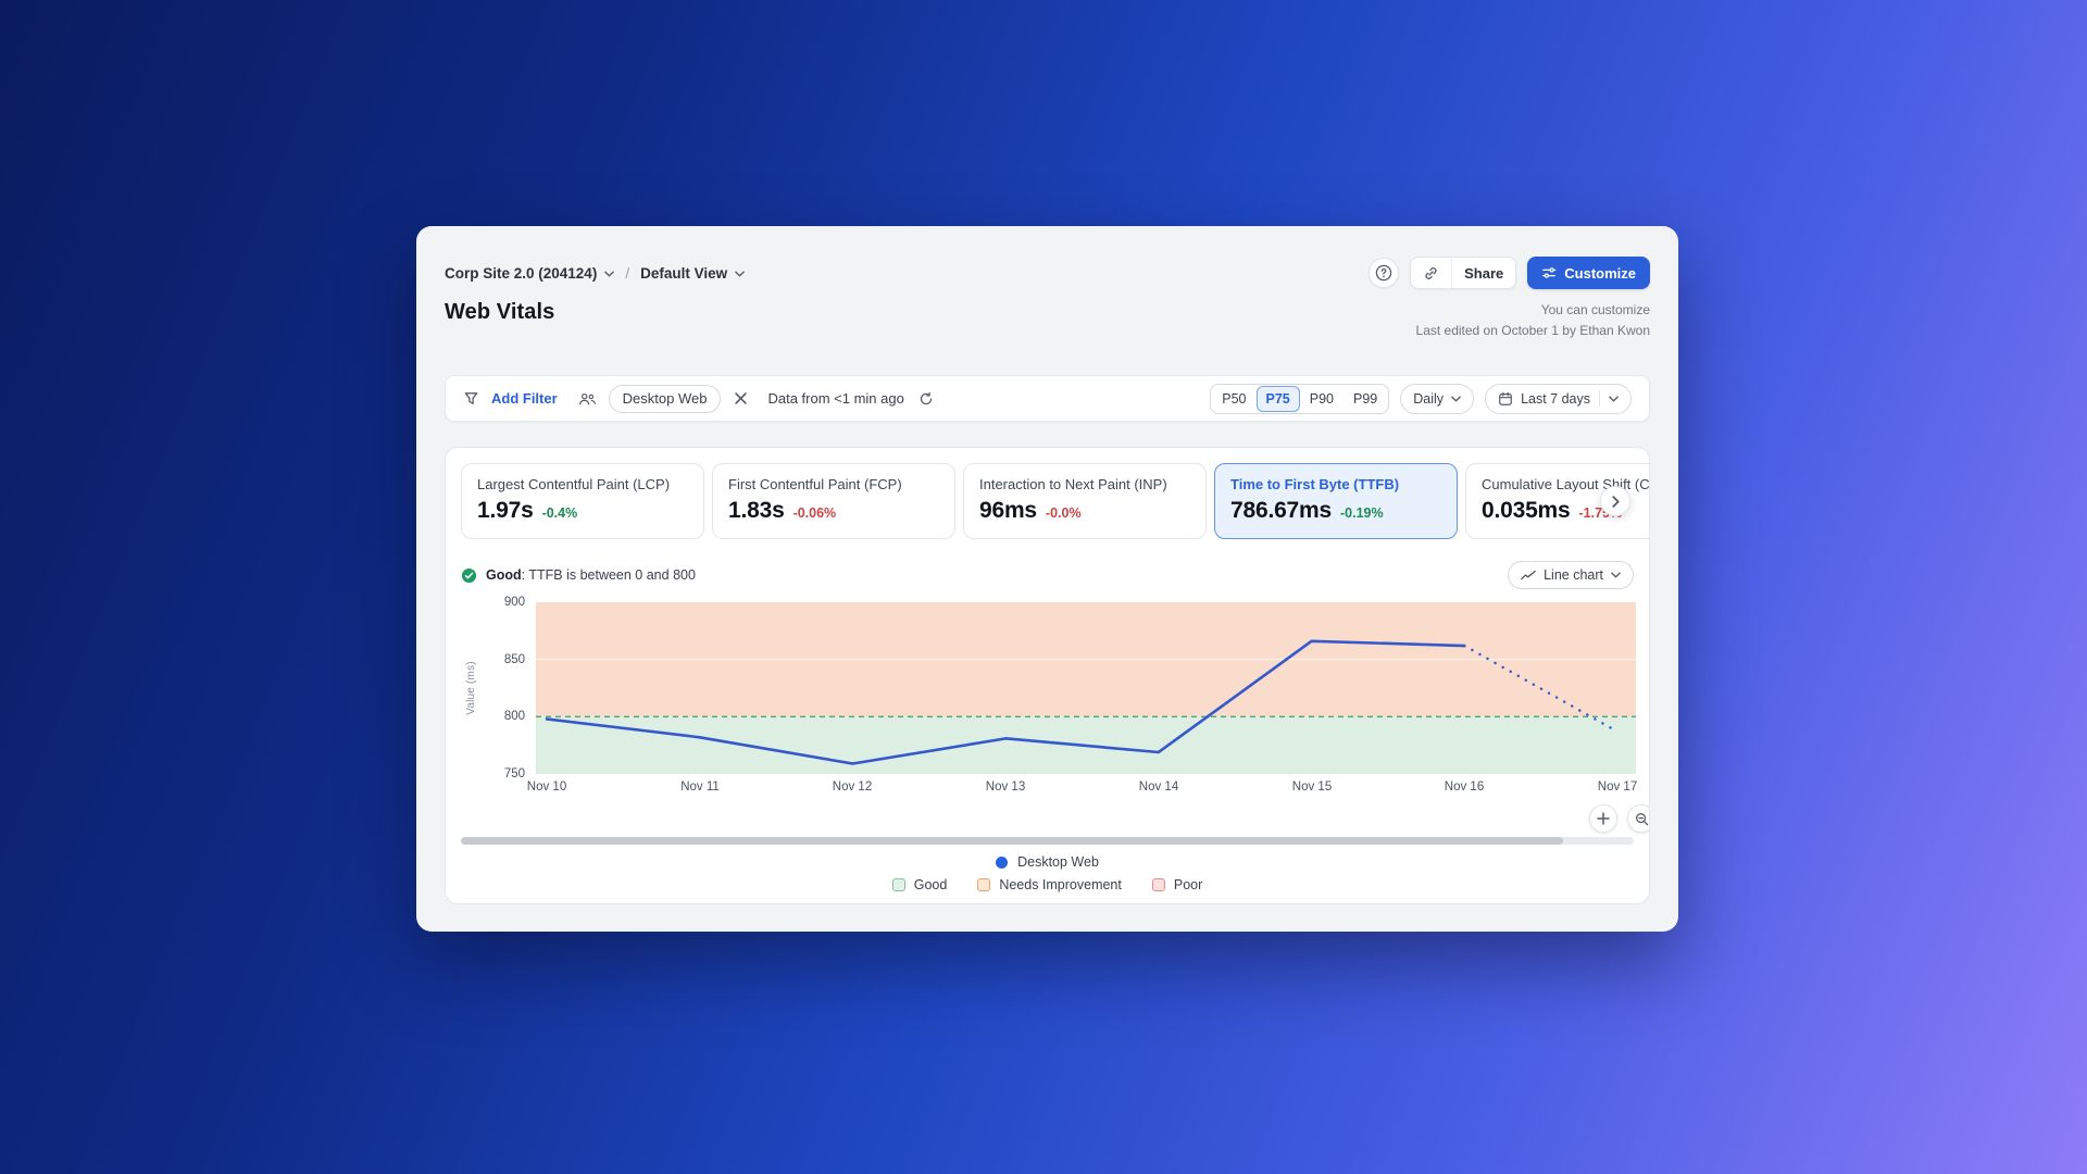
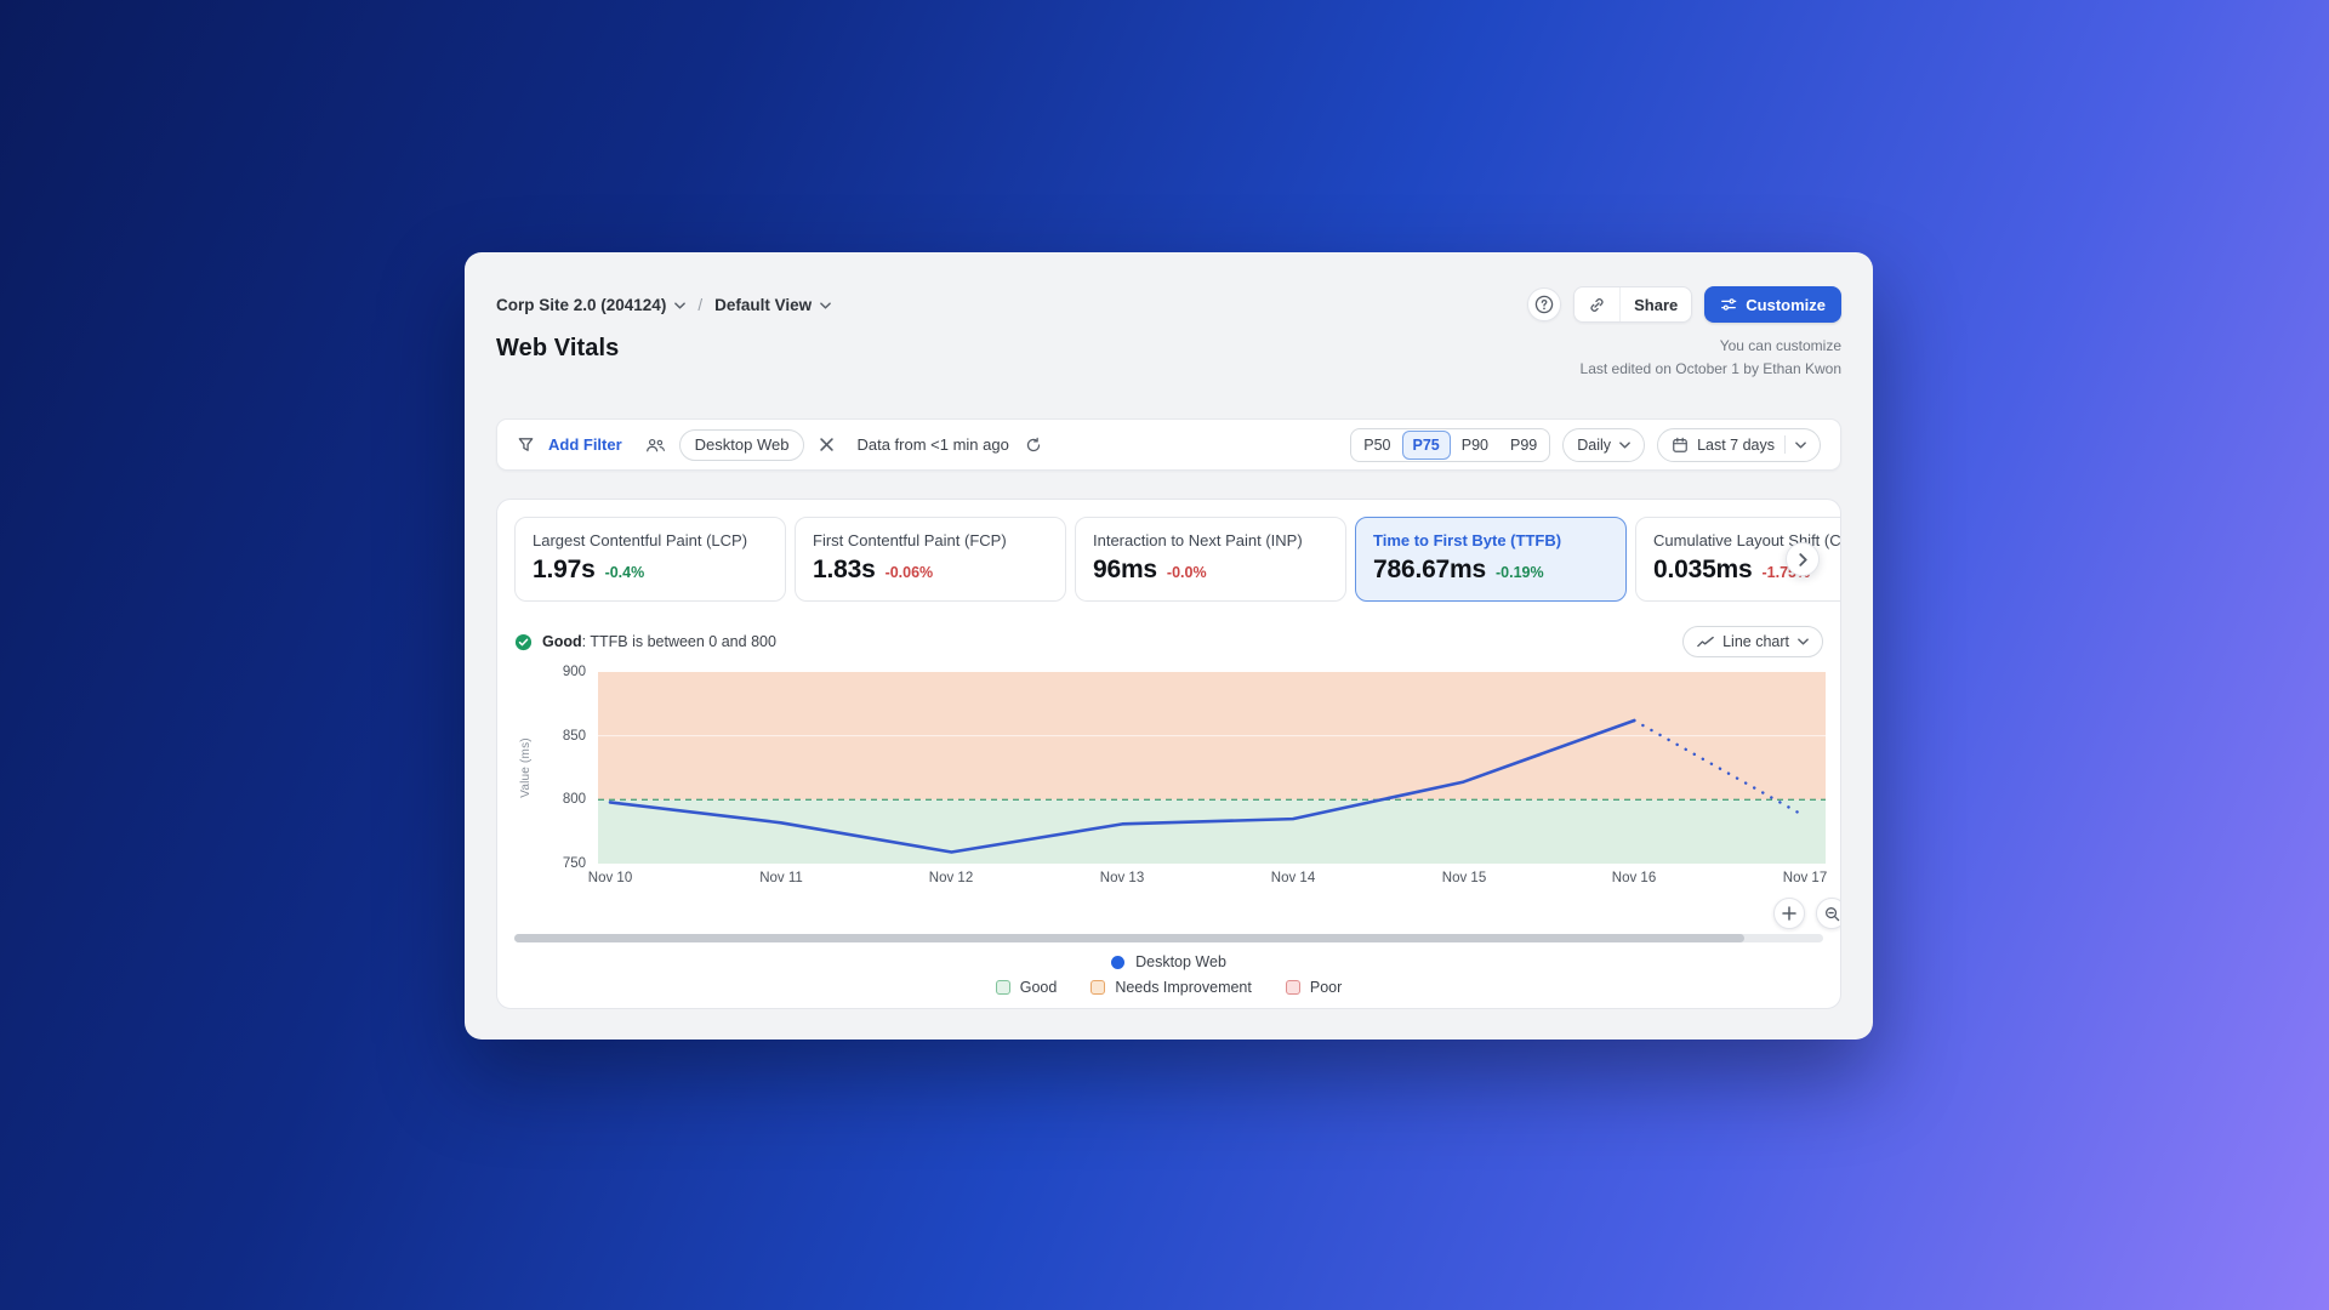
Nov 14: 769 -> 785
Nov 15: 866 -> 814
